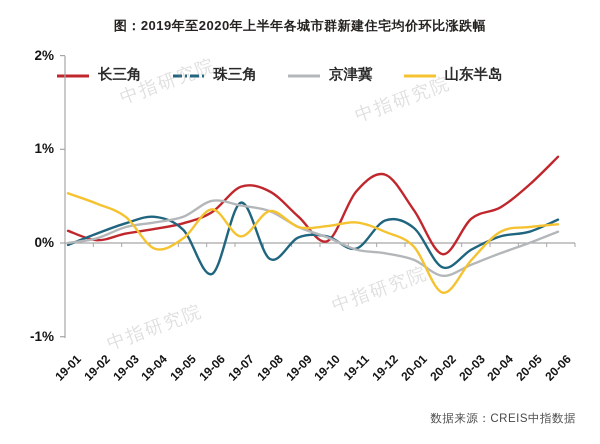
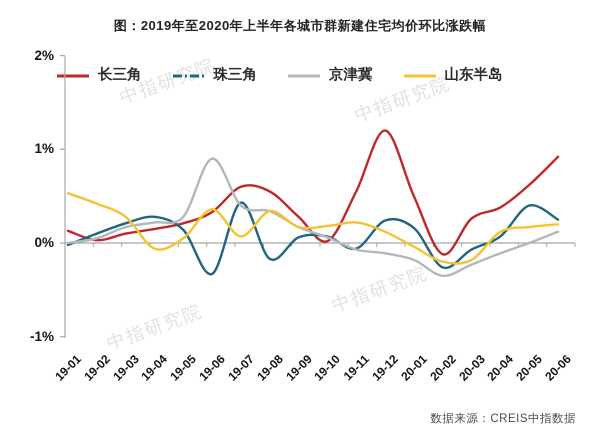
京津冀/19-06: 0.5% -> 0.9%
长三角/19-12: 0.7% -> 1.2%
长三角/20-01: 0.3% -> 0.5%
山东半岛/20-02: -0.5% -> -0.2%
珠三角/20-05: 0.1% -> 0.4%
